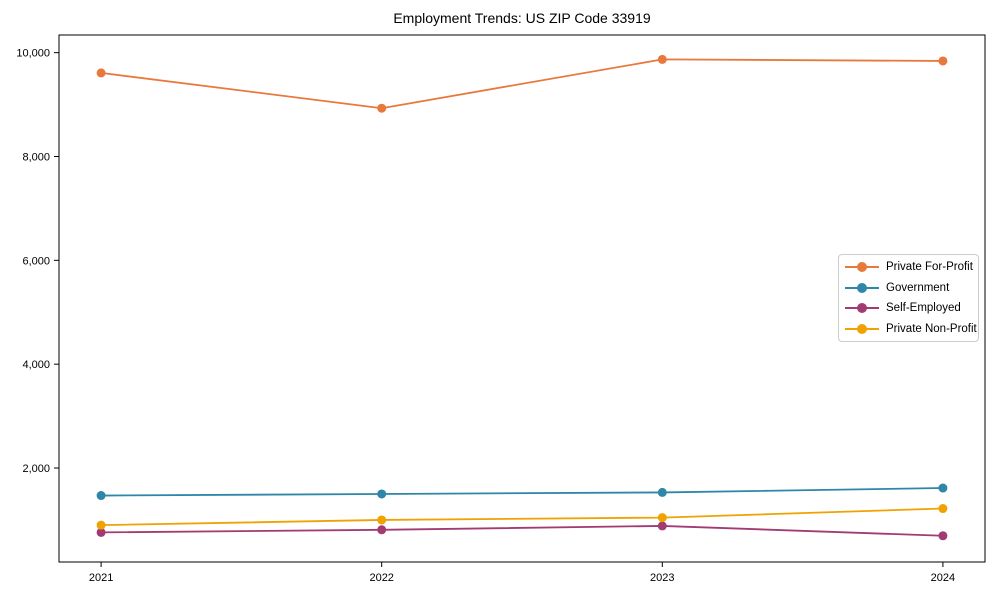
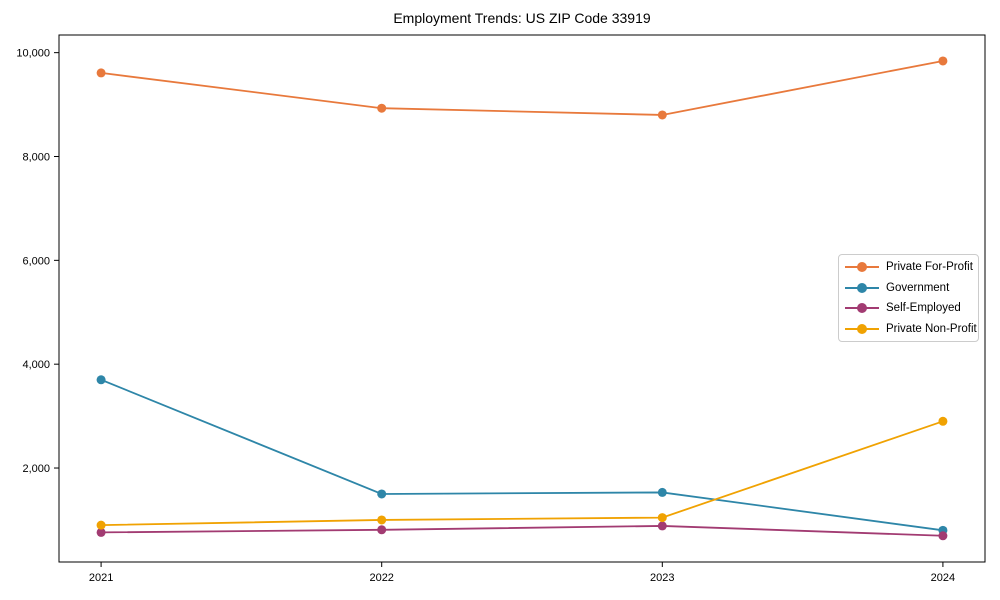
Government/2021: 1500 -> 3700
Private For-Profit/2023: 9900 -> 8800
Government/2024: 1600 -> 800
Private Non-Profit/2024: 1200 -> 2900
